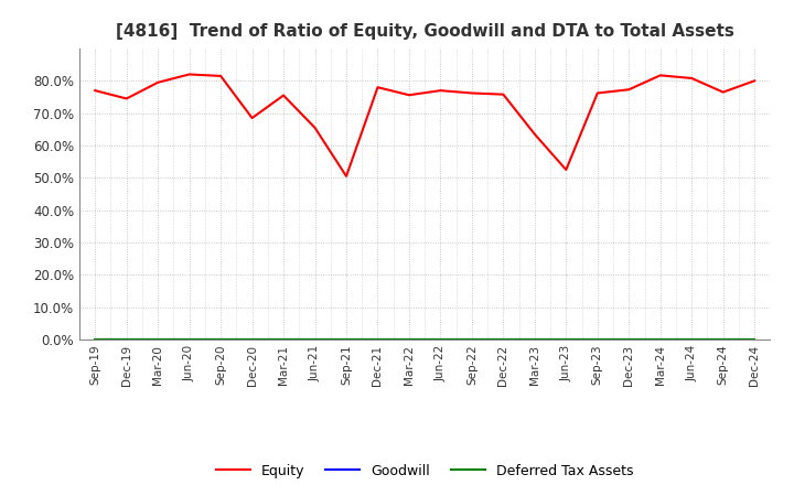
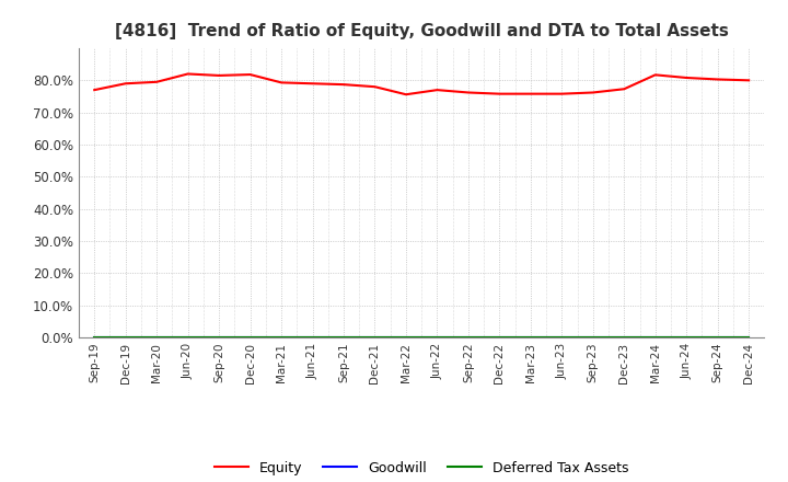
Equity/Dec-19: 74.5% -> 79.0%
Equity/Dec-20: 68.5% -> 81.8%
Equity/Mar-21: 75.5% -> 79.3%
Equity/Jun-21: 65.5% -> 79.0%
Equity/Sep-21: 50.5% -> 78.7%
Equity/Mar-23: 63.5% -> 75.8%
Equity/Jun-23: 52.5% -> 75.8%
Equity/Sep-24: 76.5% -> 80.3%
